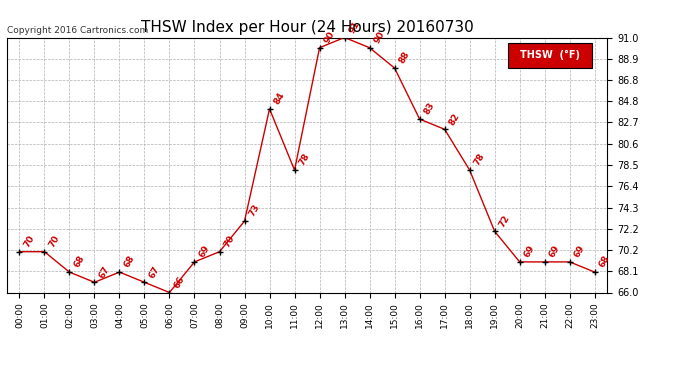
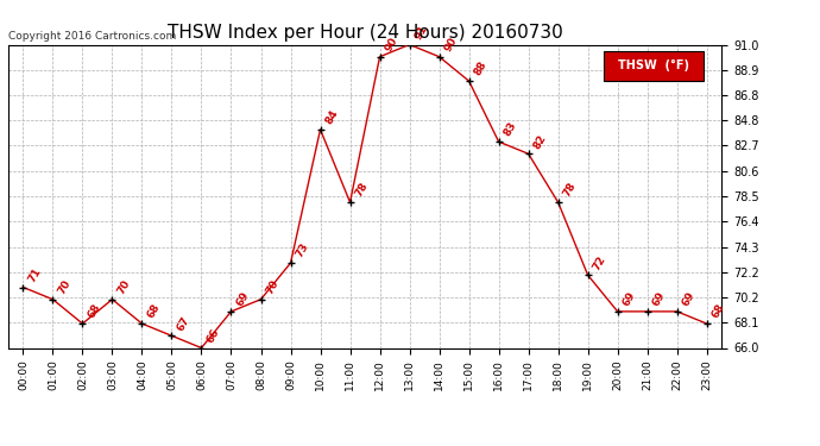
00:00: 70 -> 71
03:00: 67 -> 70
